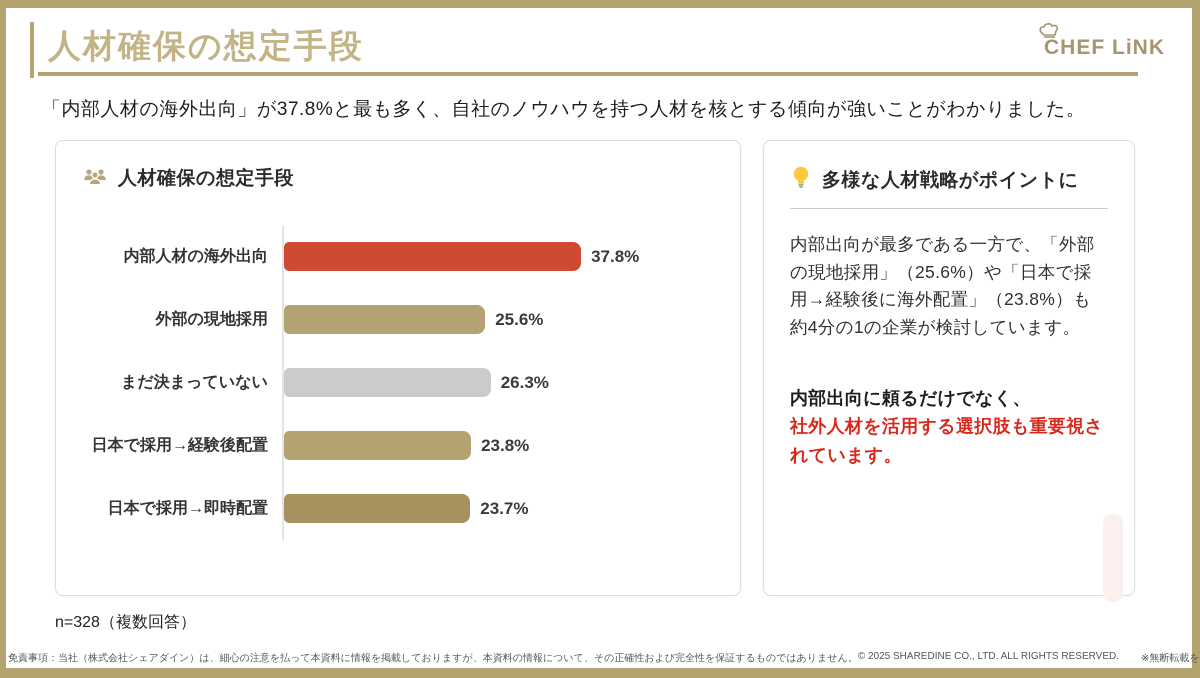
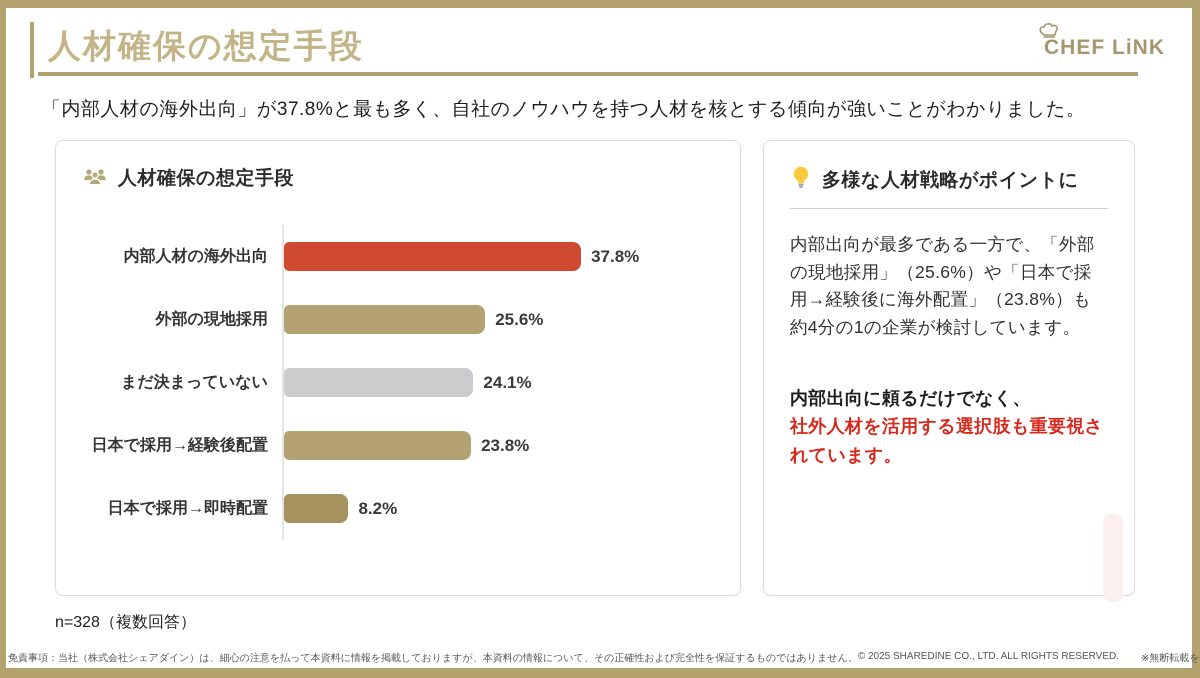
まだ決まっていない: 26.3% -> 24.1%
日本で採用→即時配置: 23.7% -> 8.2%
